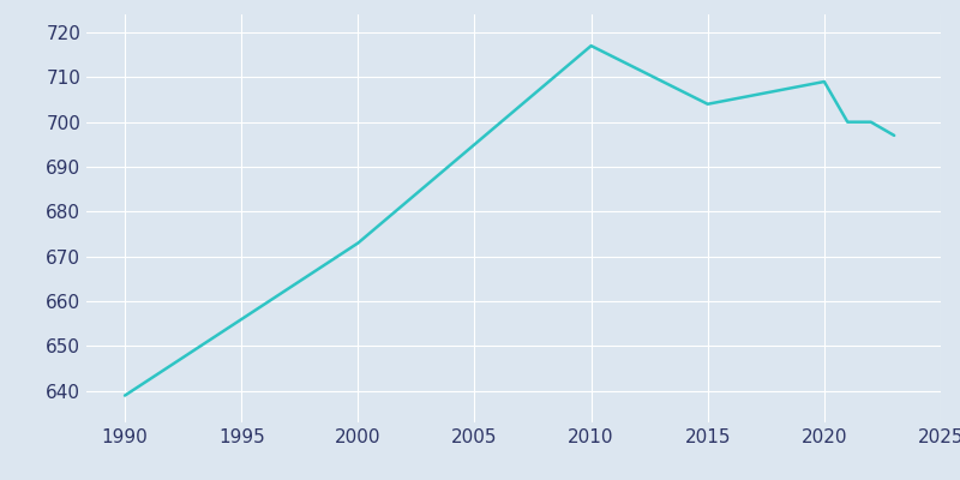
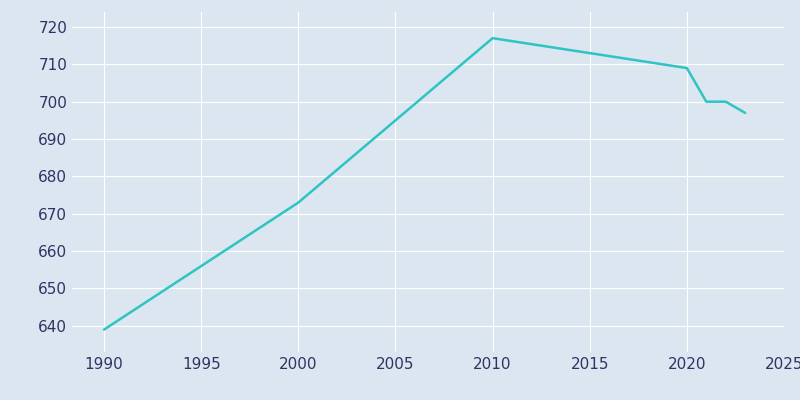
2015: 704 -> 713
